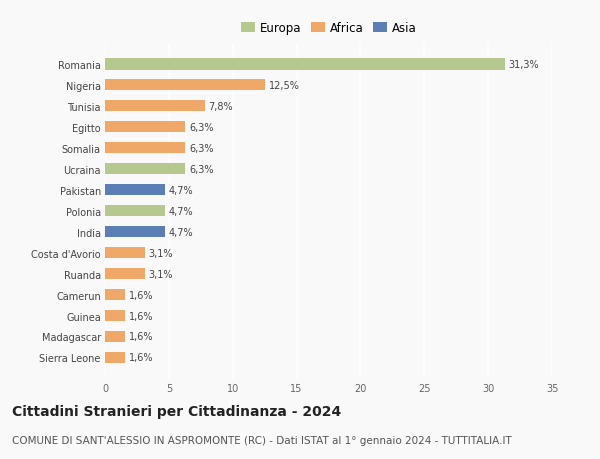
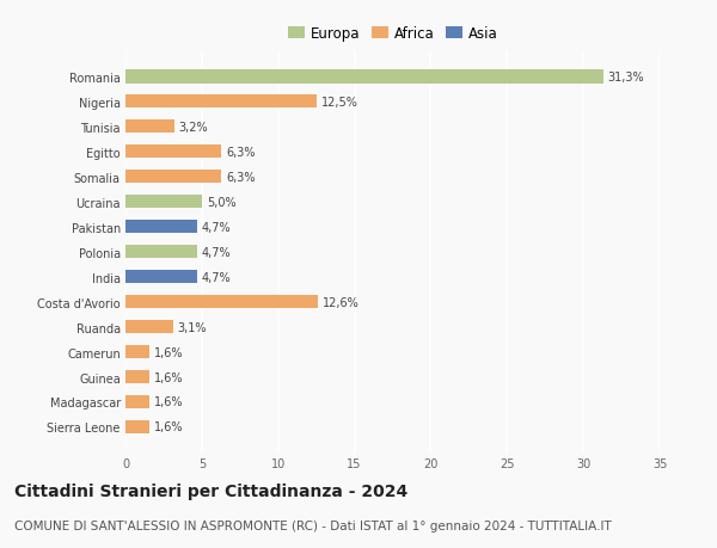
Tunisia: 7,8% -> 3,2%
Ucraina: 6,3% -> 5,0%
Costa d'Avorio: 3,1% -> 12,6%
